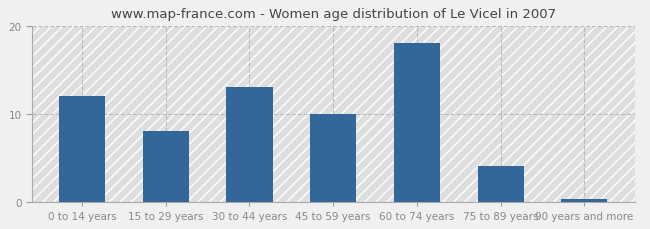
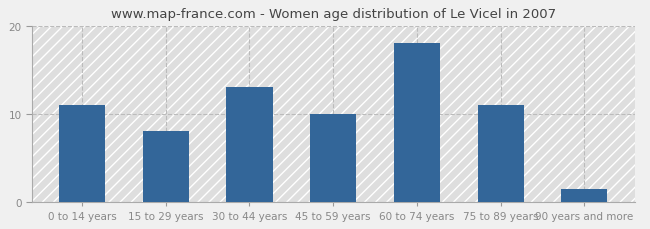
0 to 14 years: 12.0 -> 11.0
75 to 89 years: 4.0 -> 11.0
90 years and more: 0.3 -> 1.4
